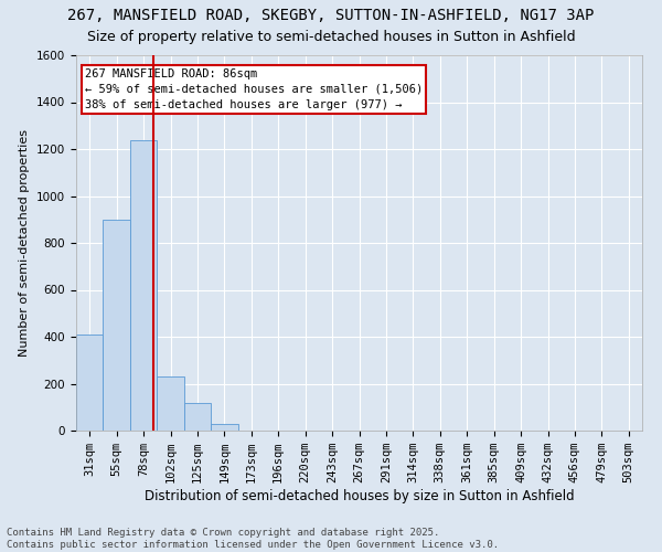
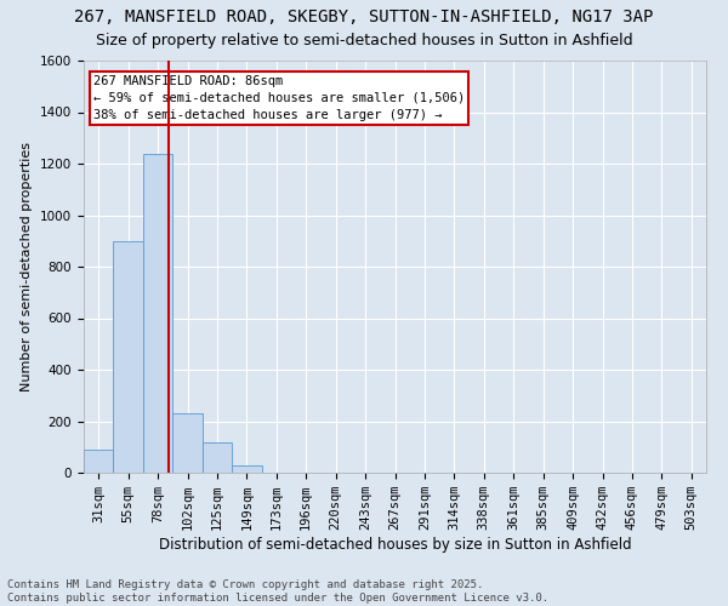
31sqm: 410 -> 90
